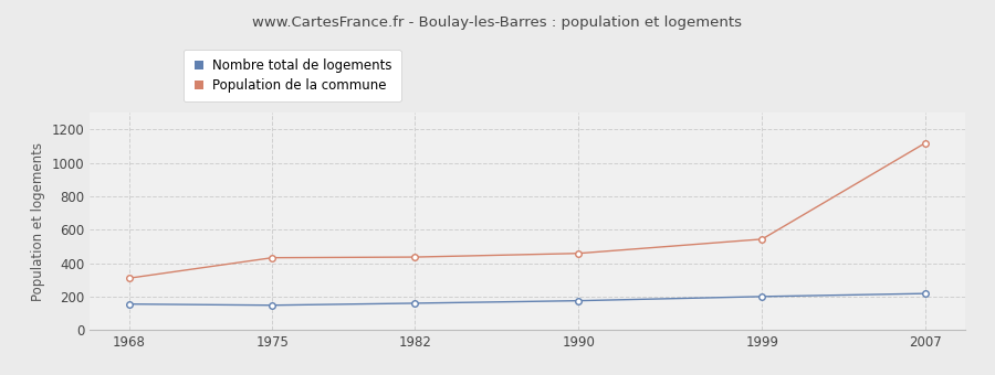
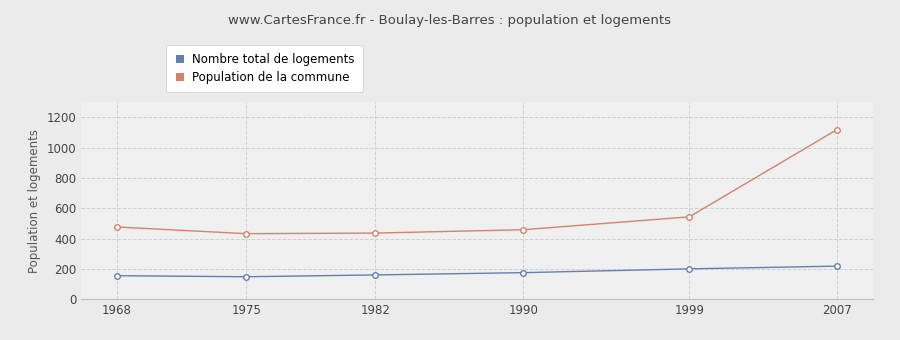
Population de la commune/1968: 310 -> 480
